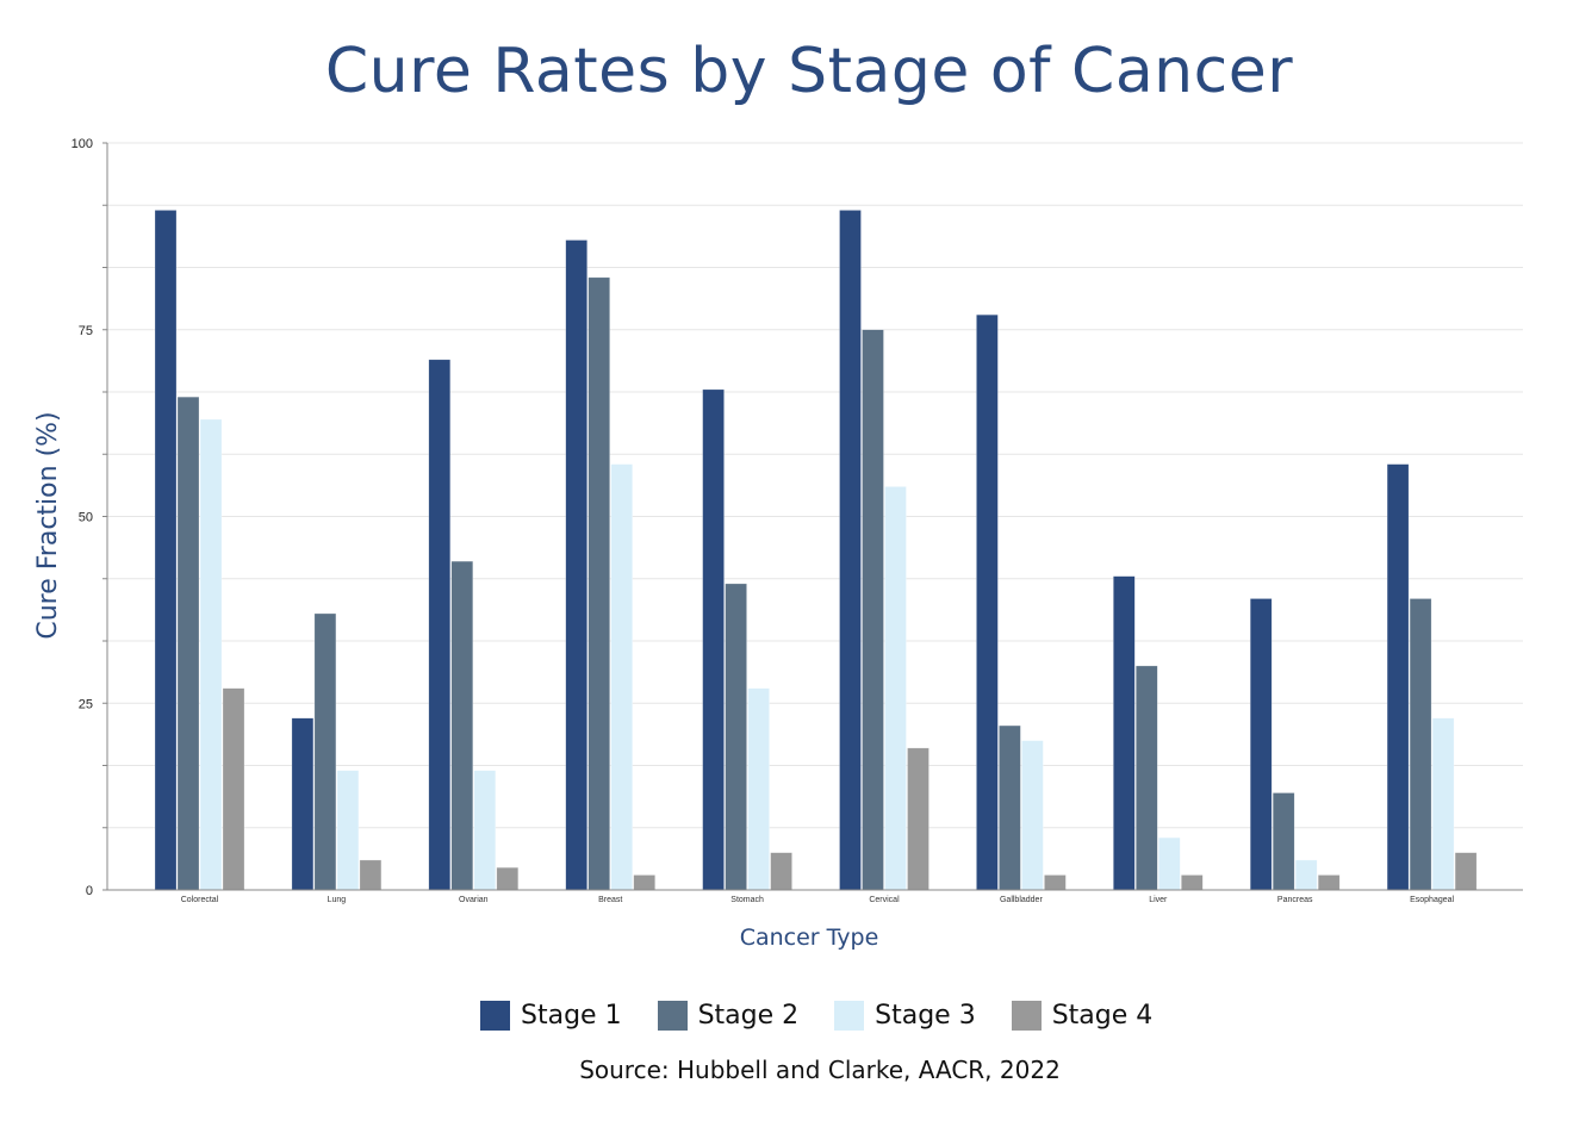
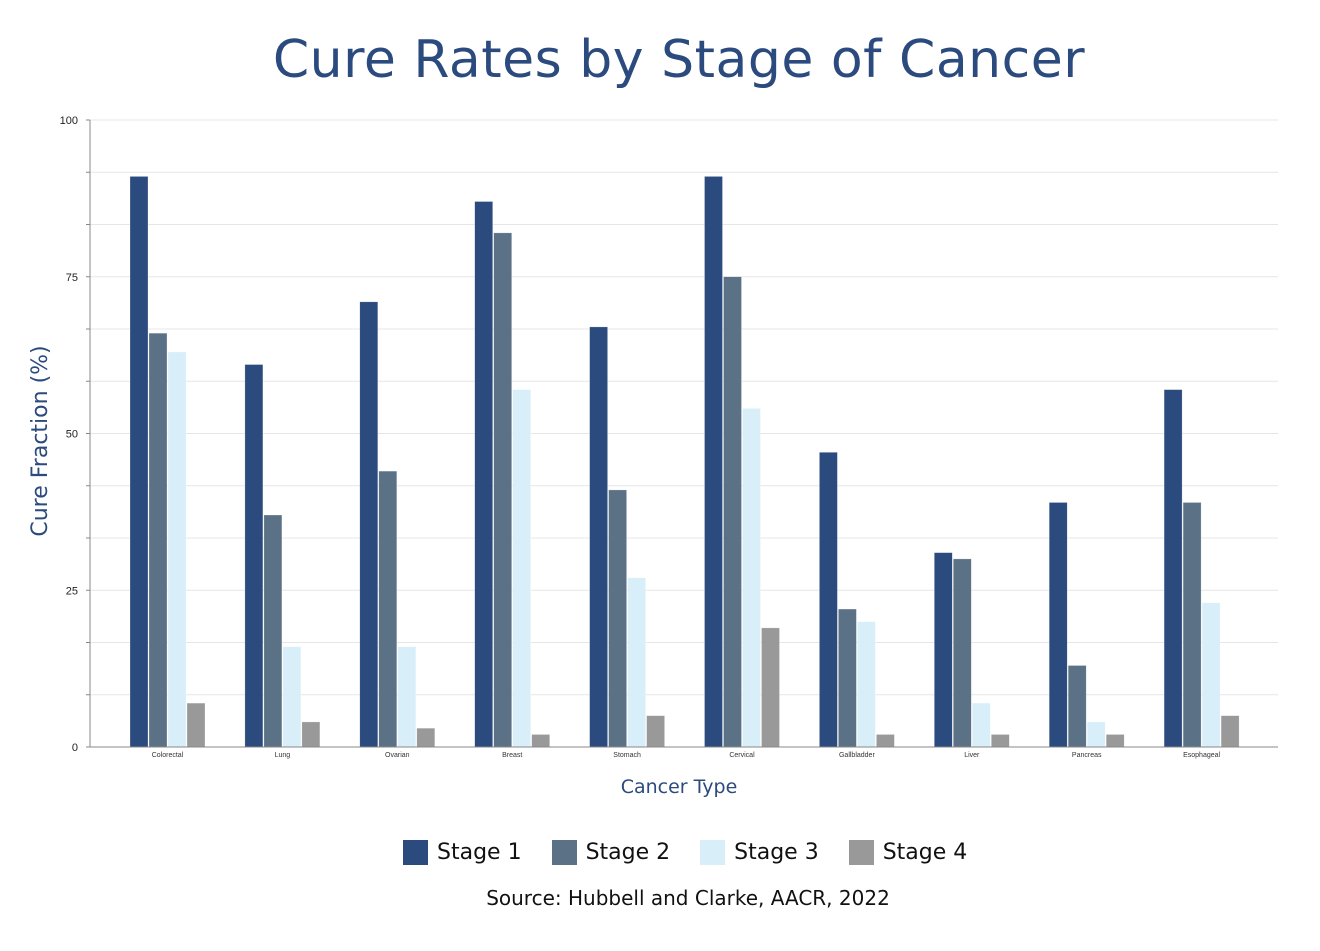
Stage 4/Colorectal: 27 -> 7
Stage 1/Lung: 23 -> 61
Stage 1/Gallbladder: 77 -> 47
Stage 1/Liver: 42 -> 31
